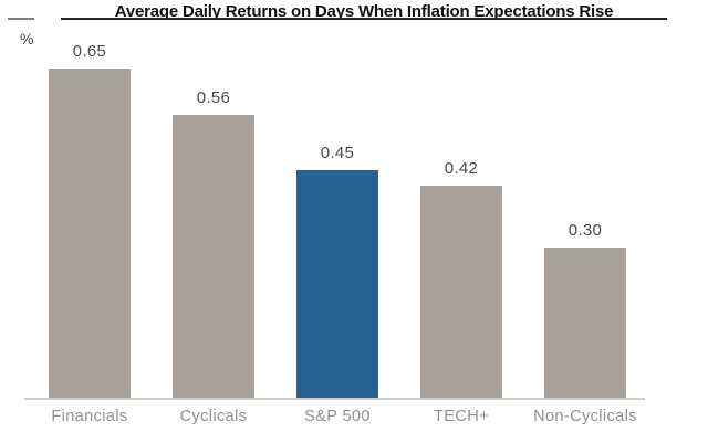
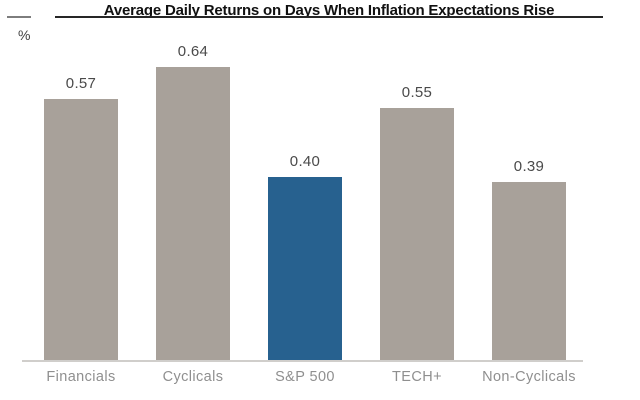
Financials: 0.65 -> 0.57
Cyclicals: 0.56 -> 0.64
S&P 500: 0.45 -> 0.40
TECH+: 0.42 -> 0.55
Non-Cyclicals: 0.30 -> 0.39
